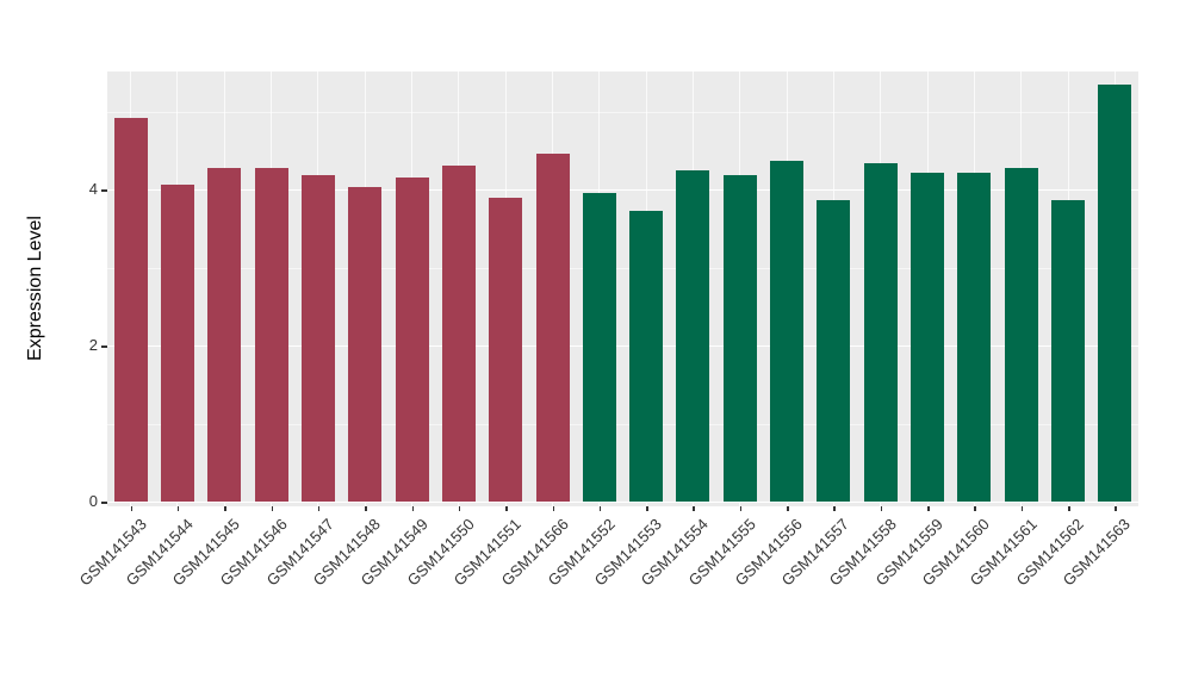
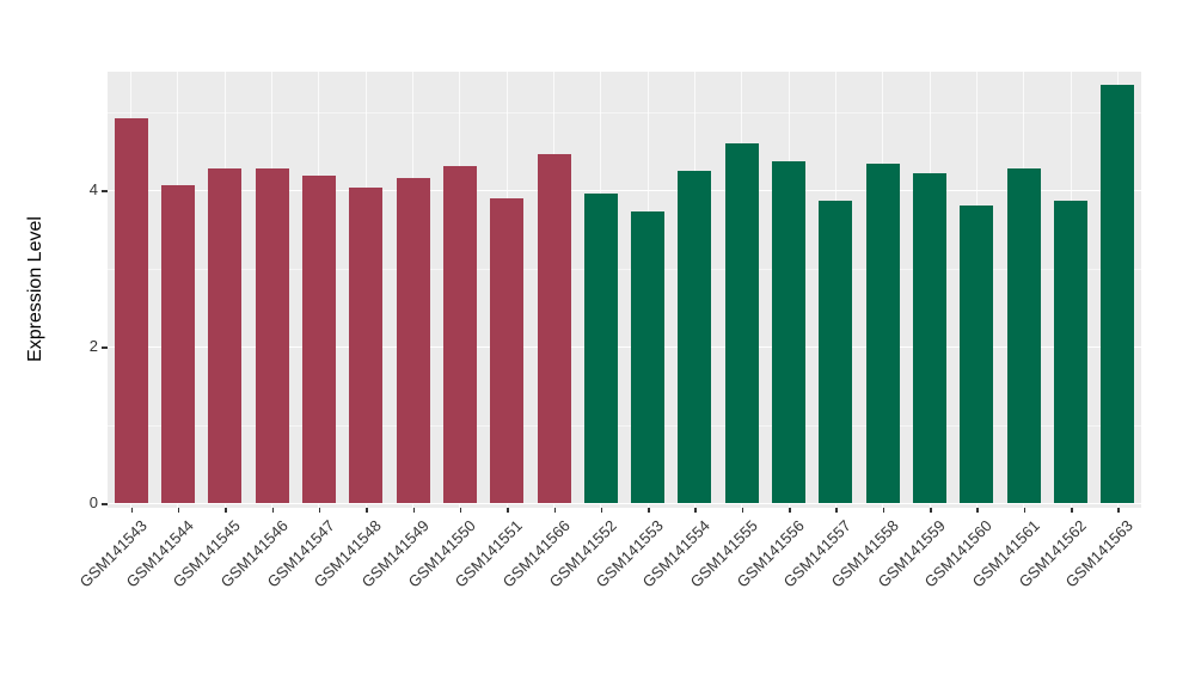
GSM141555: 4.2 -> 4.6
GSM141560: 4.2 -> 3.8
